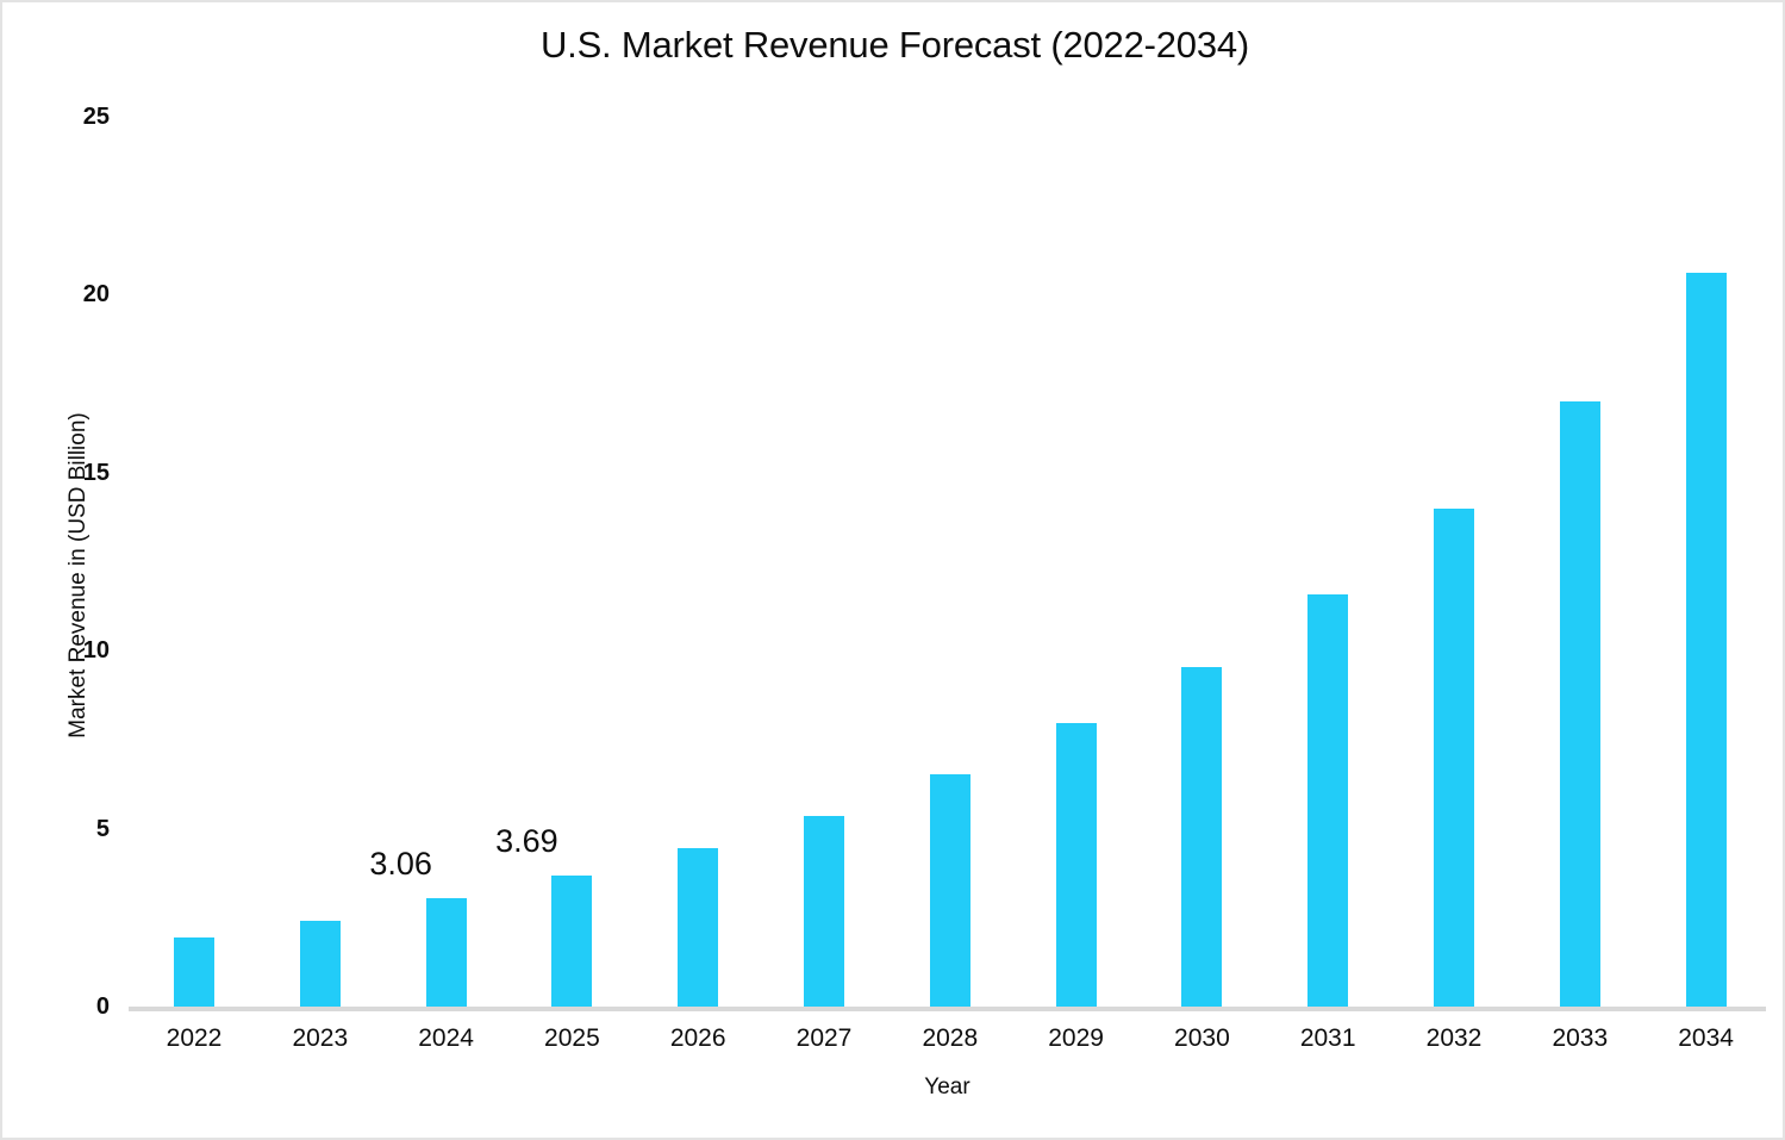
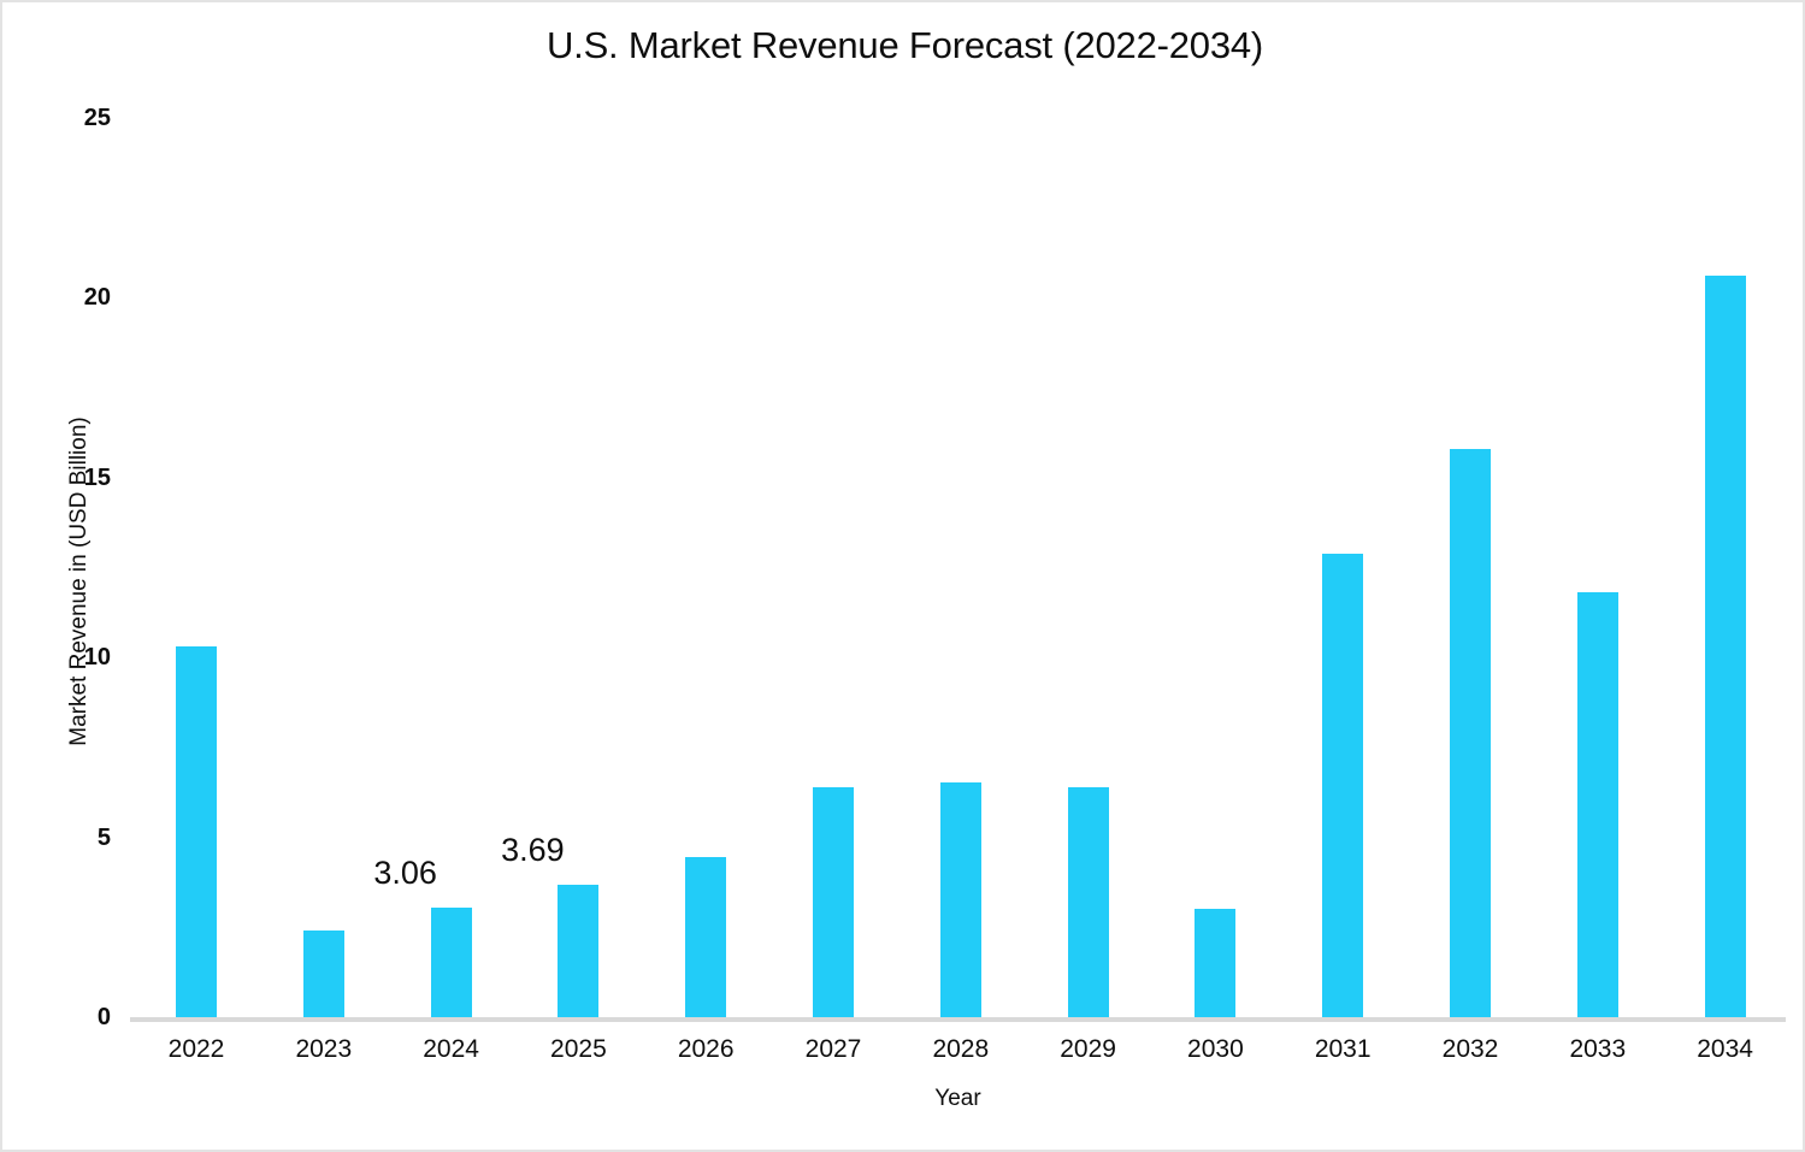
2022: 1.9 -> 10.3
2027: 5.4 -> 6.4
2029: 8.0 -> 6.4
2030: 9.6 -> 3.0
2031: 11.6 -> 12.9
2032: 14.0 -> 15.8
2033: 17.0 -> 11.8
